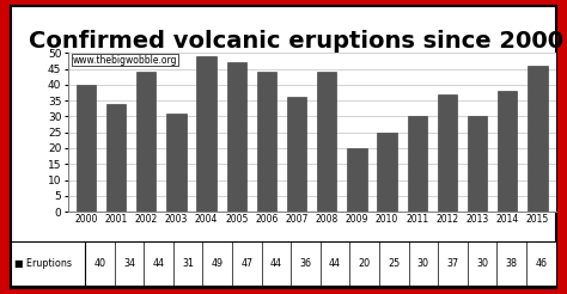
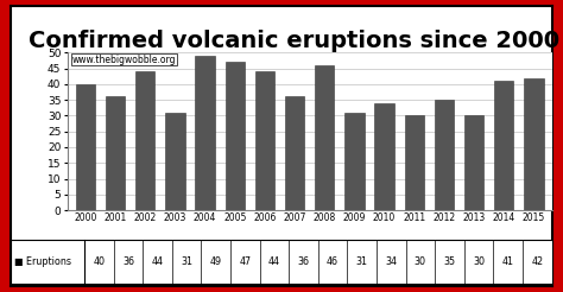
2001: 34 -> 36
2008: 44 -> 46
2009: 20 -> 31
2010: 25 -> 34
2012: 37 -> 35
2014: 38 -> 41
2015: 46 -> 42
